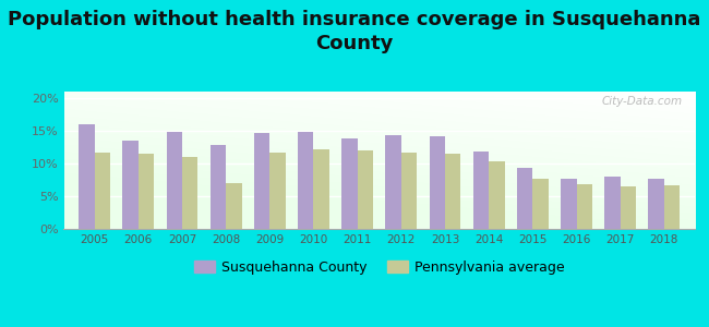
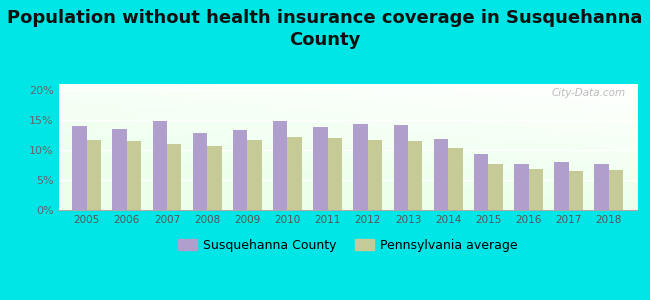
Susquehanna County/2005: 16.0% -> 14.0%
Pennsylvania average/2008: 7.0% -> 10.6%
Susquehanna County/2009: 14.6% -> 13.3%
